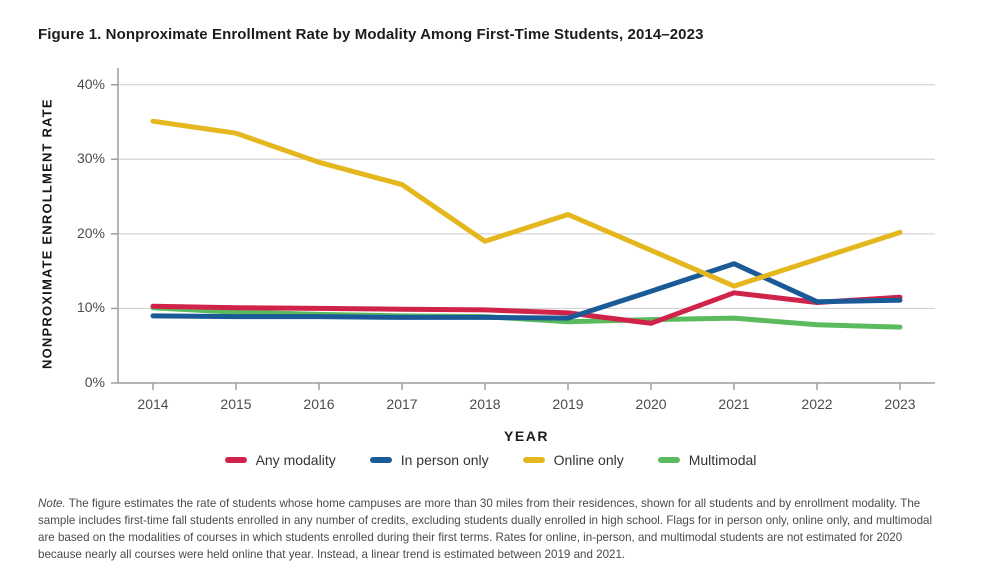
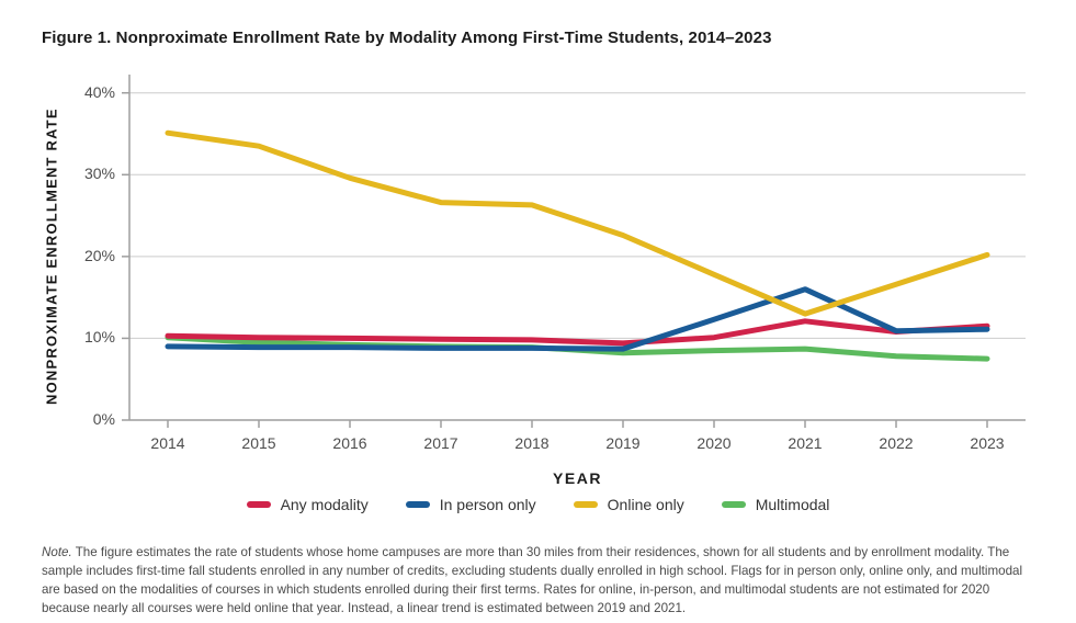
Online only/2018: 19% -> 26%
Any modality/2020: 8% -> 10%
